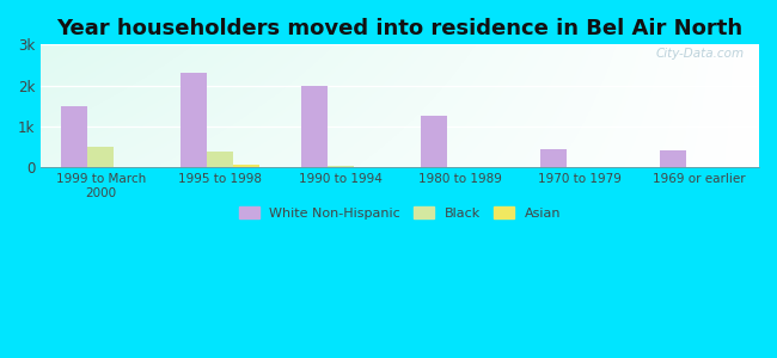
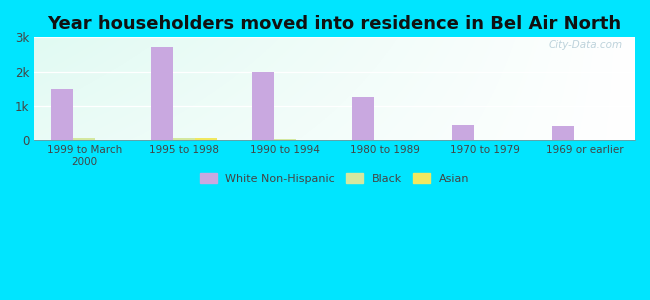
Black/1999 to March 2000: 0.50k -> 0.06k
White Non-Hispanic/1995 to 1998: 2.30k -> 2.72k
Black/1995 to 1998: 0.40k -> 0.07k
